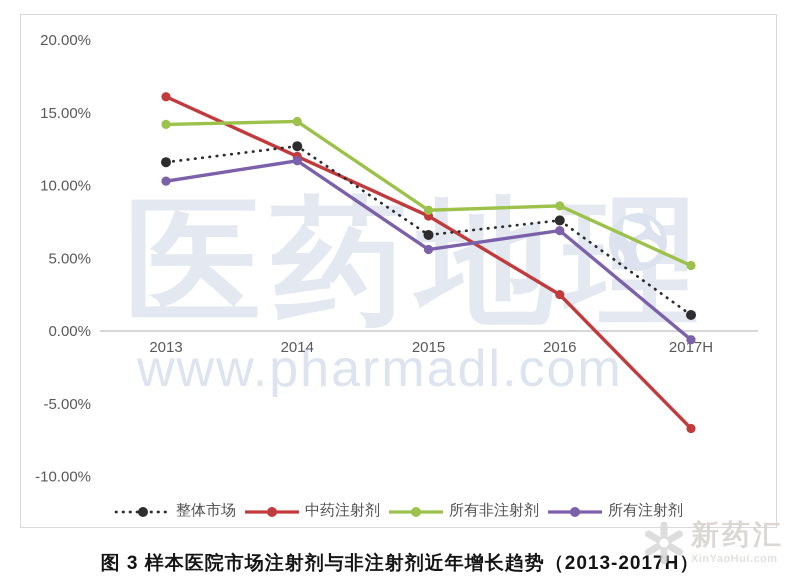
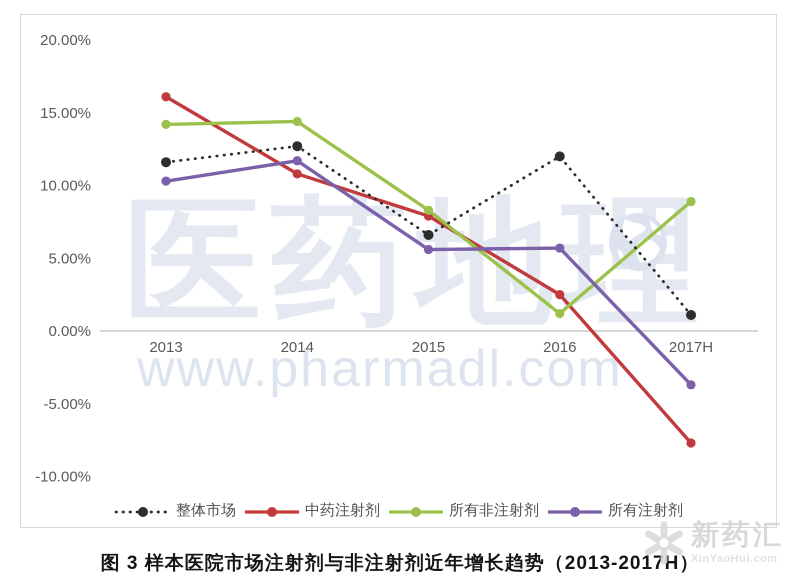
中药注射剂/2014: 12.0% -> 10.8%
整体市场/2016: 7.6% -> 12.0%
所有非注射剂/2016: 8.6% -> 1.2%
所有注射剂/2016: 6.9% -> 5.7%
中药注射剂/2017H: -6.7% -> -7.7%
所有非注射剂/2017H: 4.5% -> 8.9%
所有注射剂/2017H: -0.6% -> -3.7%
